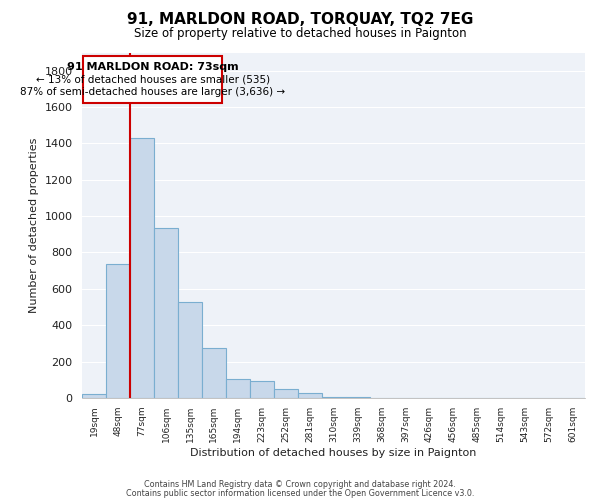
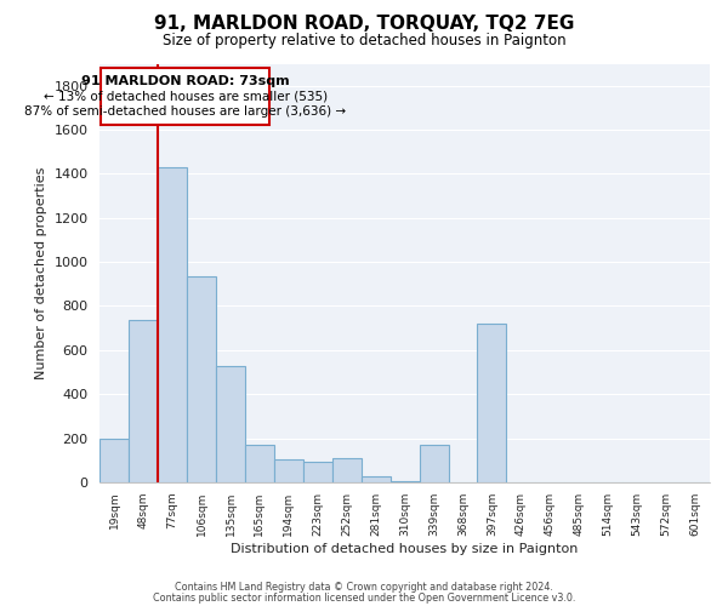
19sqm: 20 -> 200
165sqm: 280 -> 170
252sqm: 50 -> 110
339sqm: 0 -> 170
397sqm: 0 -> 720
